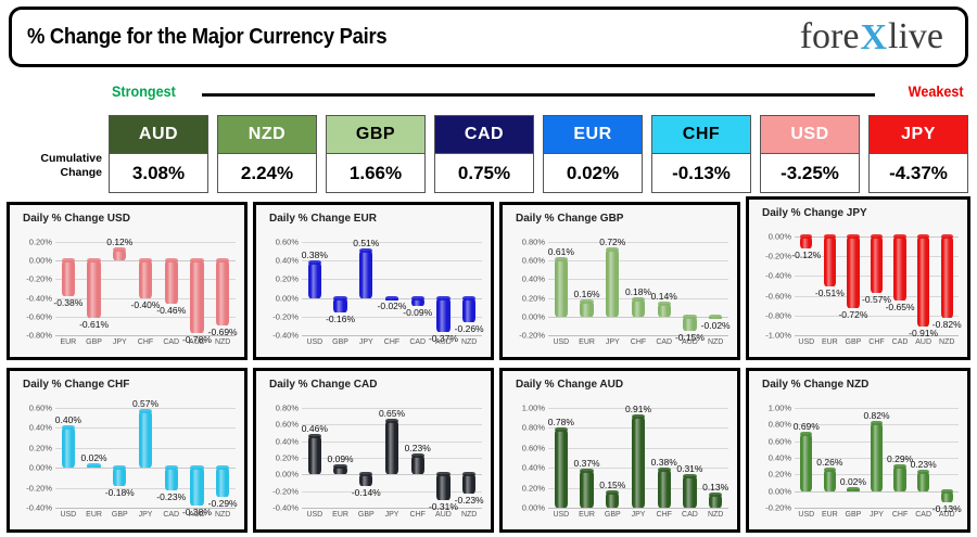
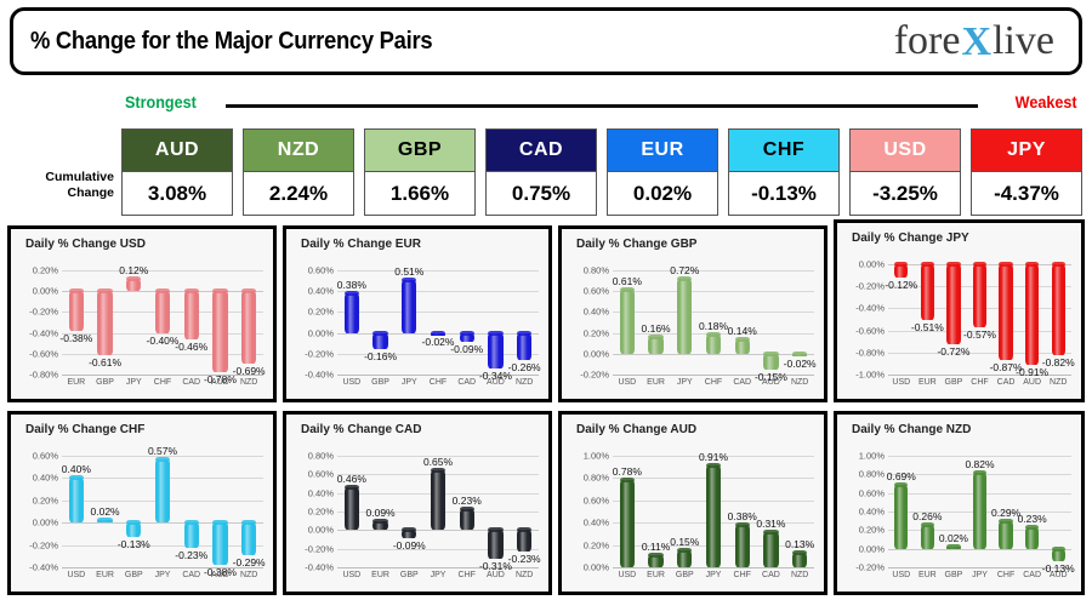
Daily % Change EUR/AUD: -0.37% -> -0.34%
Daily % Change JPY/CAD: -0.65% -> -0.87%
Daily % Change CHF/GBP: -0.18% -> -0.13%
Daily % Change CAD/GBP: -0.14% -> -0.09%
Daily % Change AUD/EUR: 0.37% -> 0.11%
